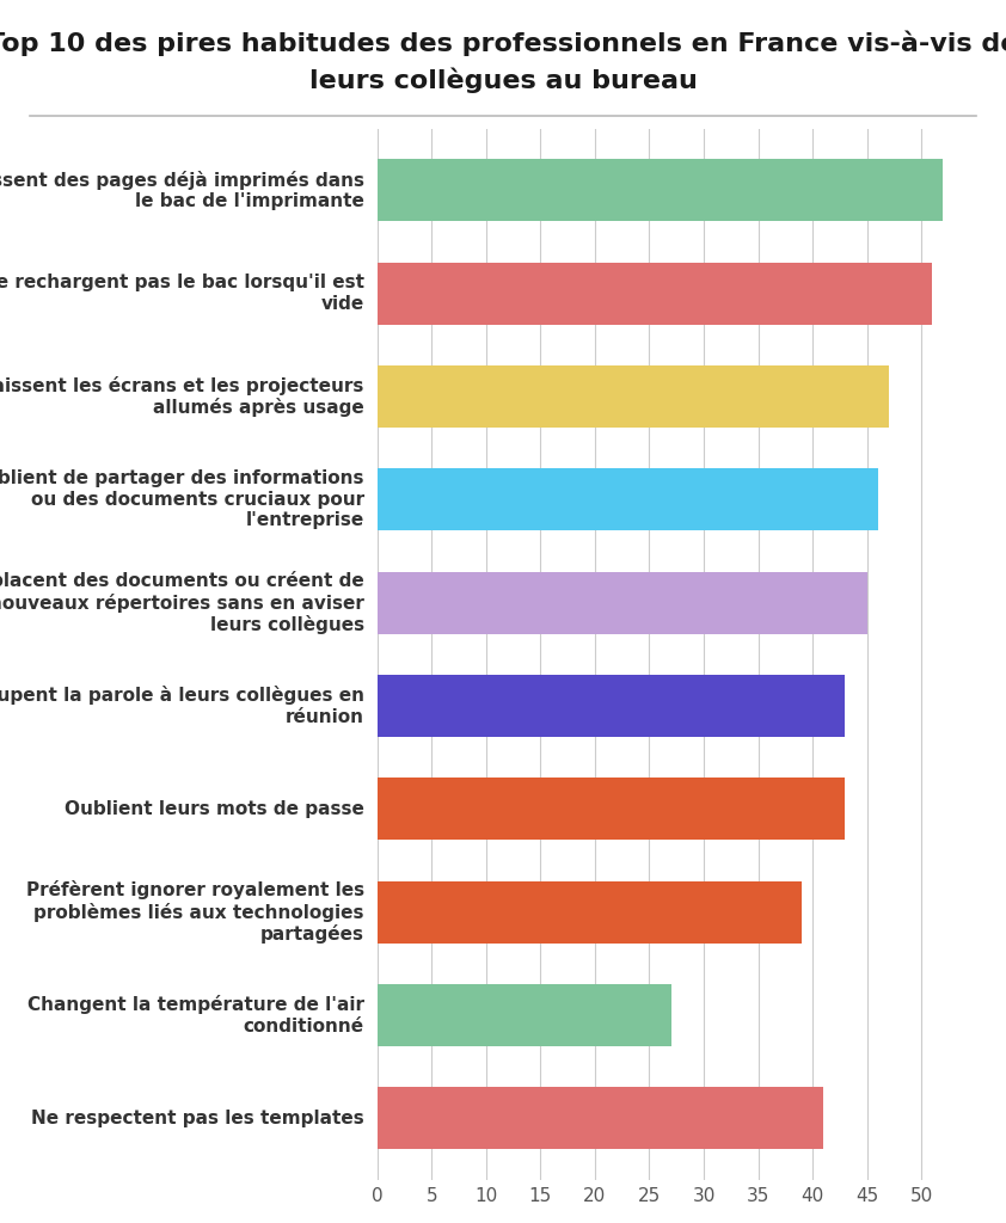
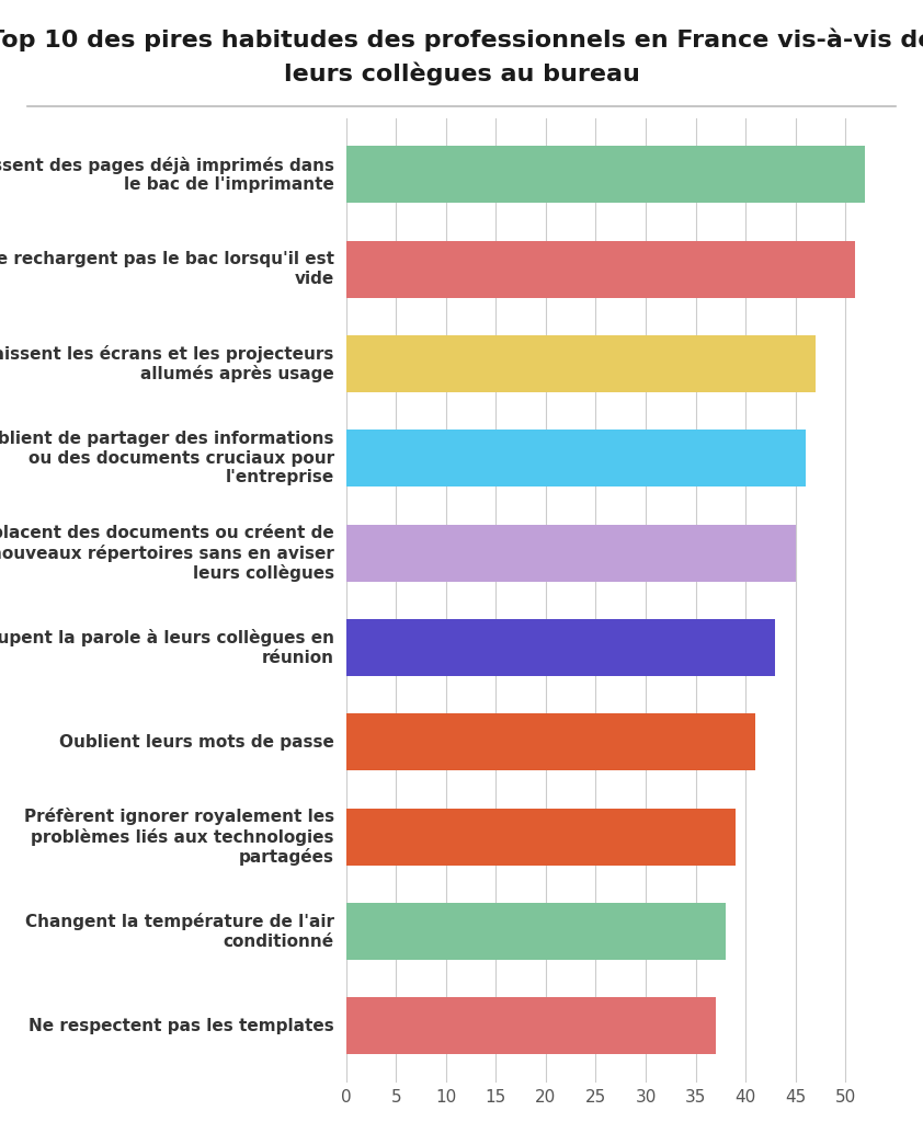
Oublient leurs mots de passe: 43 -> 41
Changent la température de l'air conditionné: 27 -> 38
Ne respectent pas les templates: 41 -> 37
